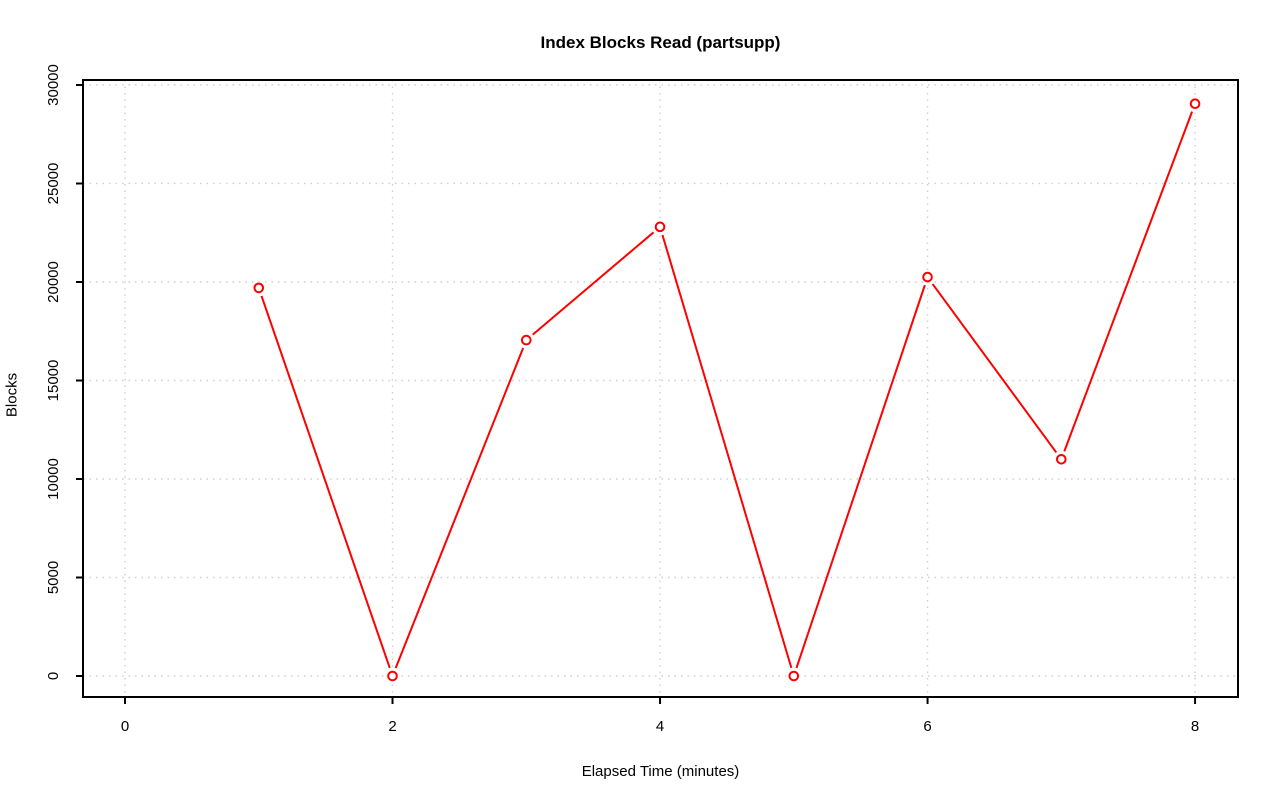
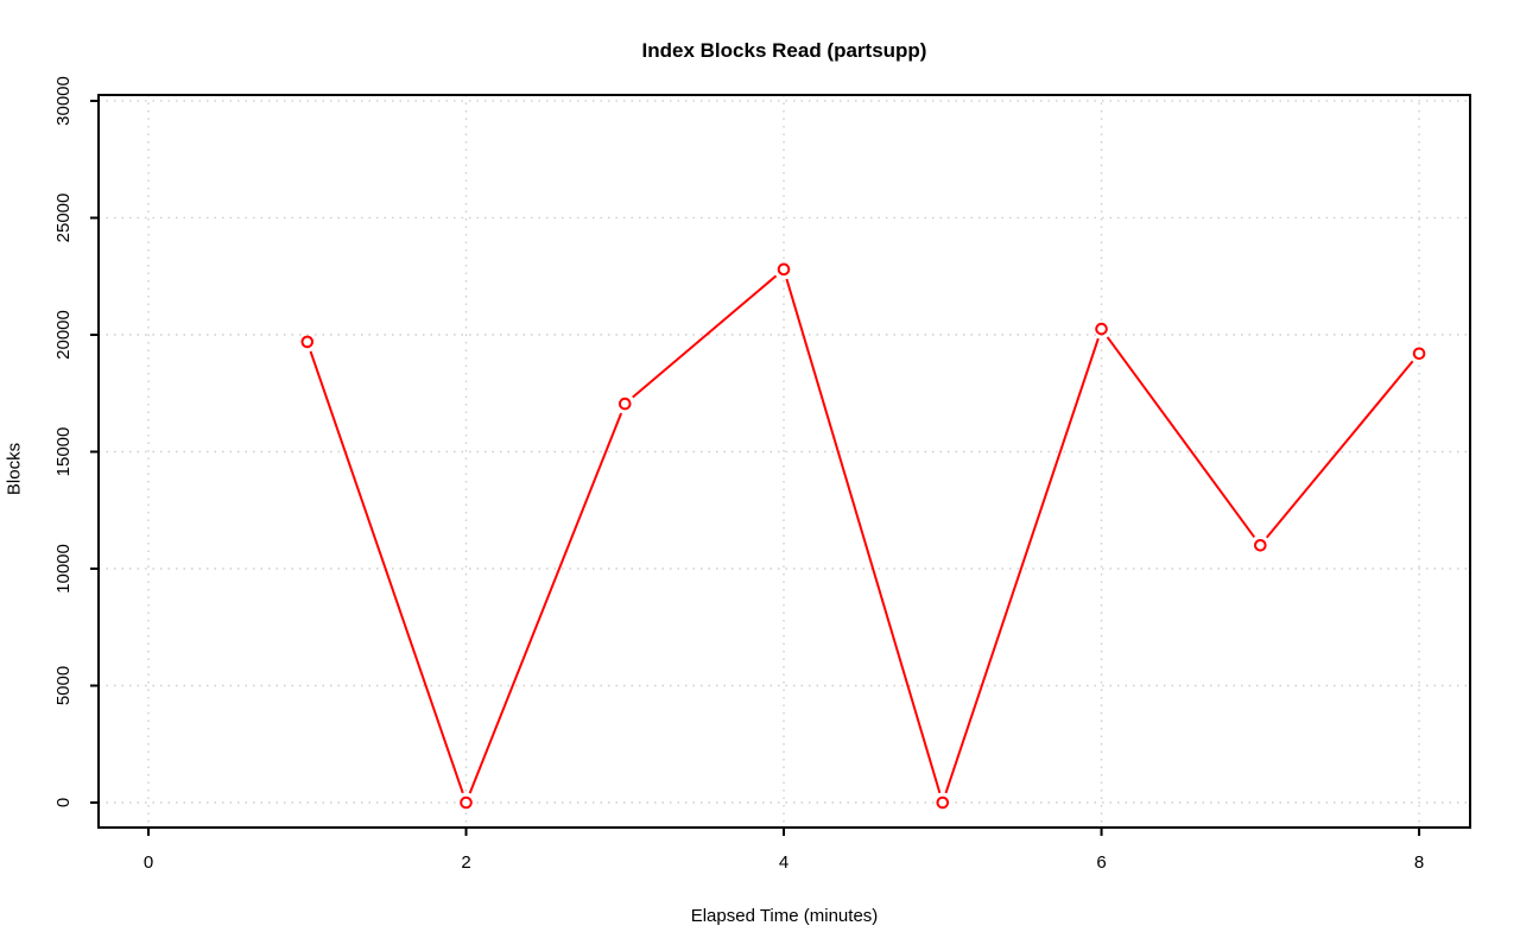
8: 29000 -> 19200
